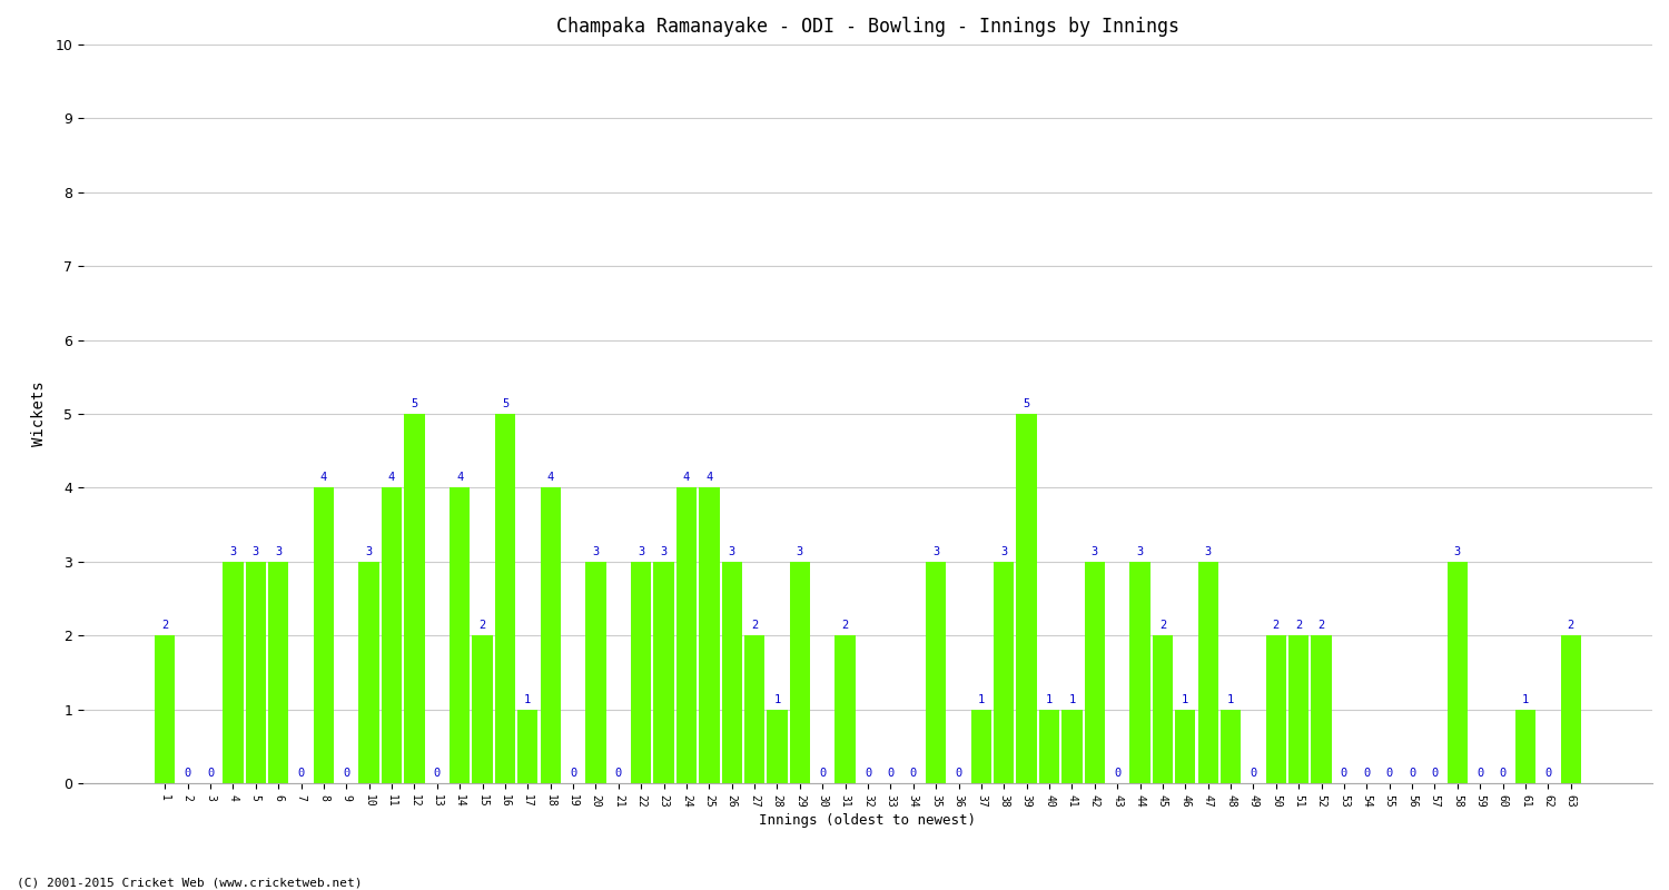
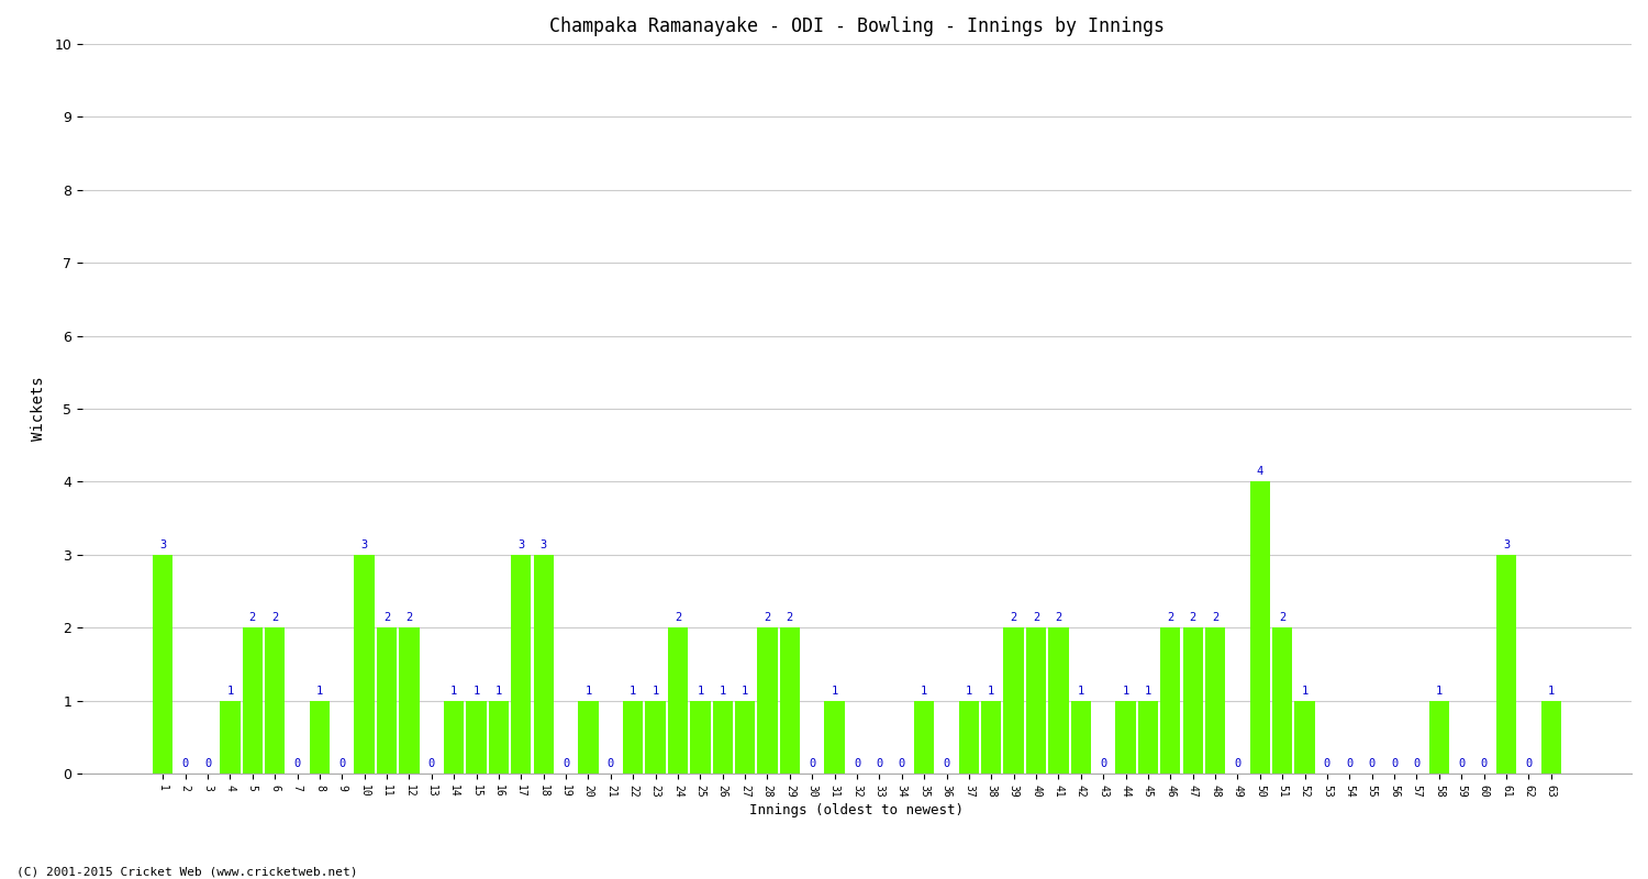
1: 2 -> 3
4: 3 -> 1
5: 3 -> 2
6: 3 -> 2
8: 4 -> 1
11: 4 -> 2
12: 5 -> 2
14: 4 -> 1
15: 2 -> 1
16: 5 -> 1
17: 1 -> 3
18: 4 -> 3
20: 3 -> 1
22: 3 -> 1
23: 3 -> 1
24: 4 -> 2
25: 4 -> 1
26: 3 -> 1
27: 2 -> 1
28: 1 -> 2
29: 3 -> 2
31: 2 -> 1
35: 3 -> 1
38: 3 -> 1
39: 5 -> 2
40: 1 -> 2
41: 1 -> 2
42: 3 -> 1
44: 3 -> 1
45: 2 -> 1
46: 1 -> 2
47: 3 -> 2
48: 1 -> 2
50: 2 -> 4
52: 2 -> 1
58: 3 -> 1
61: 1 -> 3
63: 2 -> 1
